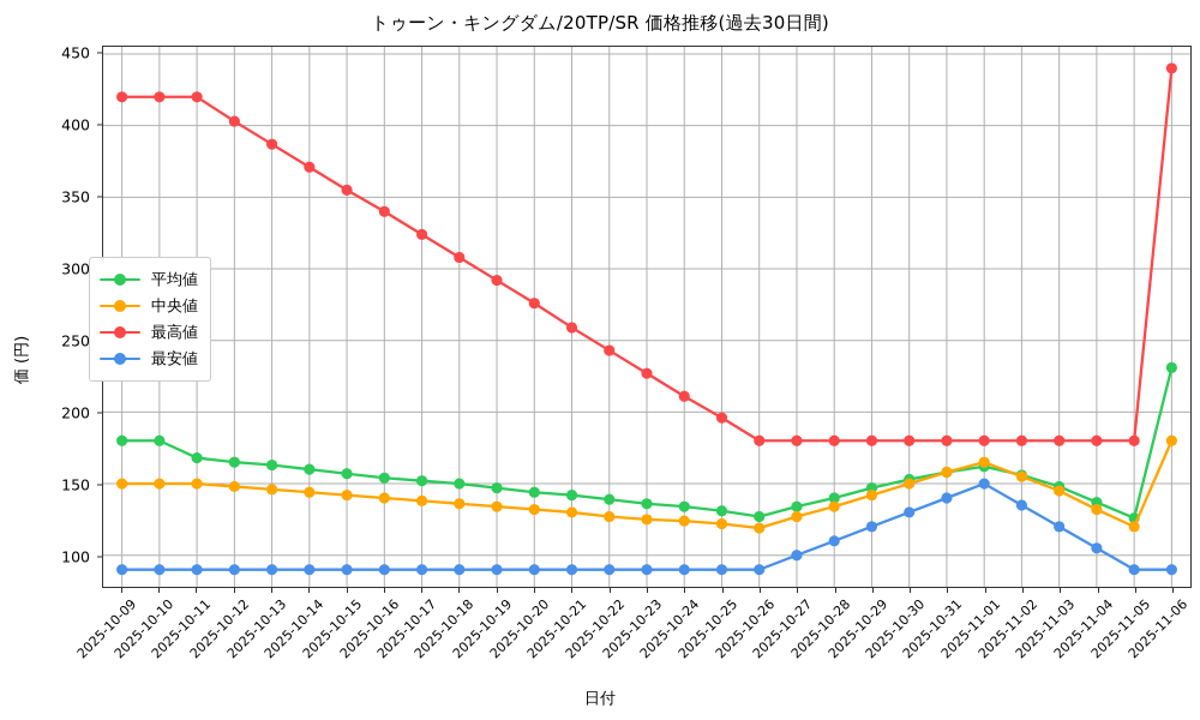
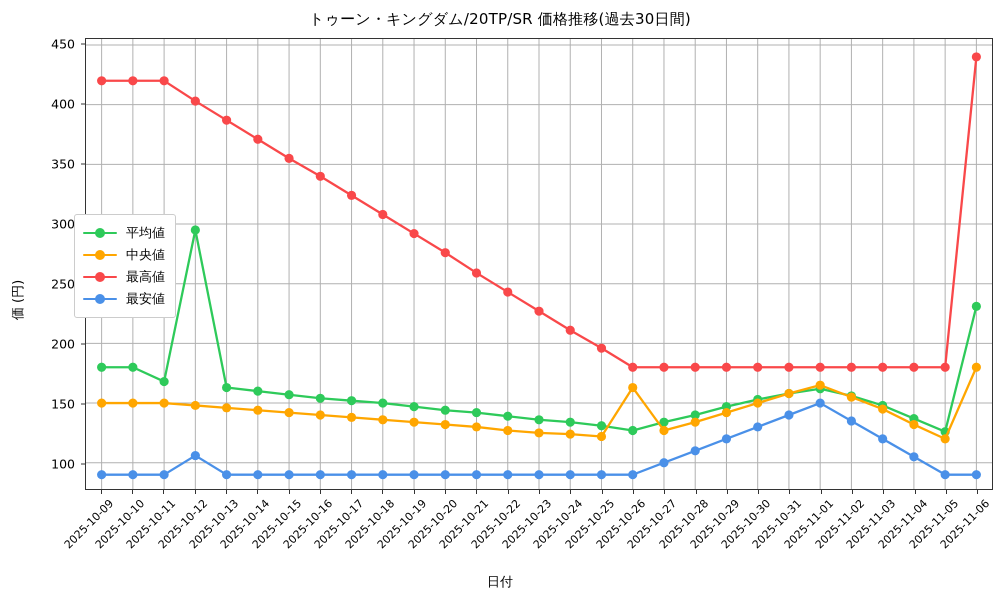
平均値/2025-10-12: 165 -> 295
最安値/2025-10-12: 90 -> 106
中央値/2025-10-26: 119 -> 163
